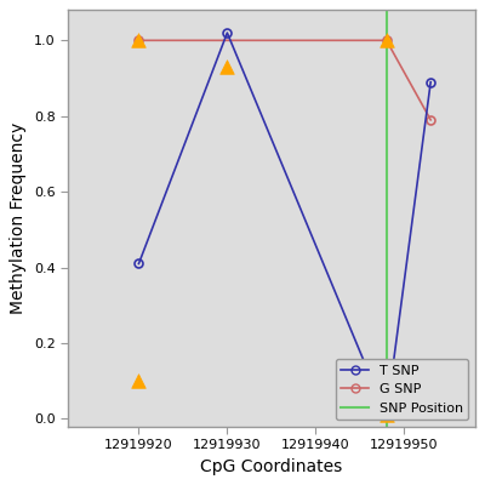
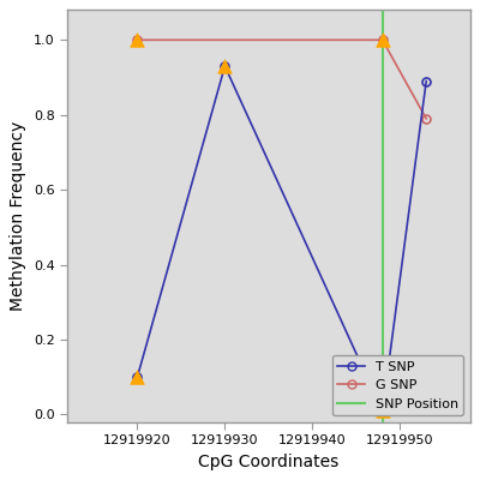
T SNP/12919920: 0.41 -> 0.10
T SNP/12919930: 1.02 -> 0.93
